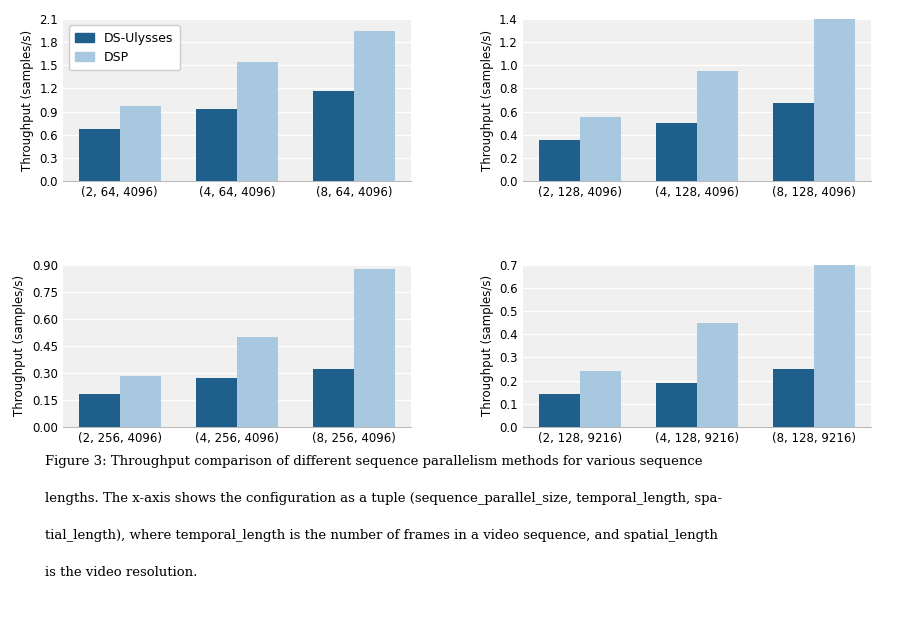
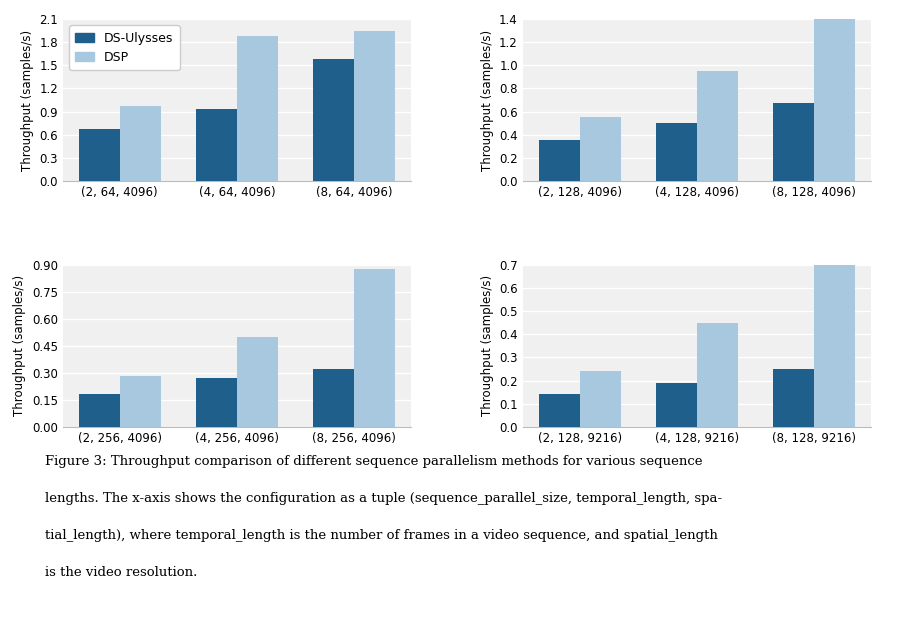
DSP/(4, 64, 4096): 1.54 -> 1.88
DS-Ulysses/(8, 64, 4096): 1.17 -> 1.58
